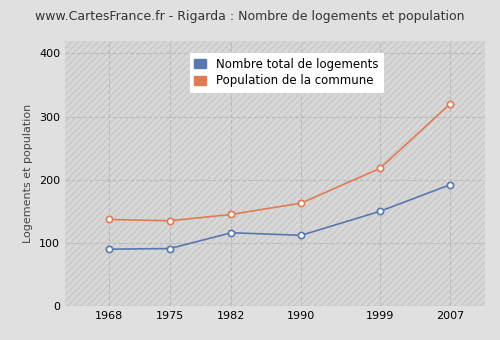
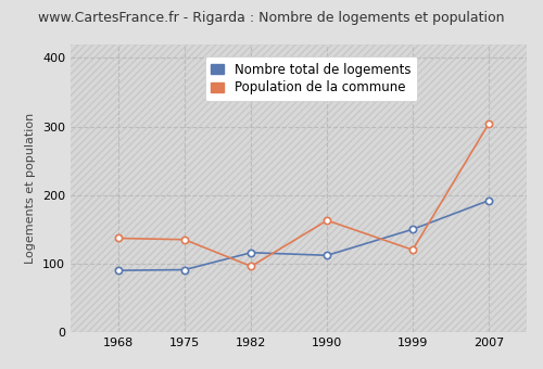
Population de la commune/1982: 145 -> 96
Population de la commune/1999: 218 -> 120
Population de la commune/2007: 320 -> 304
